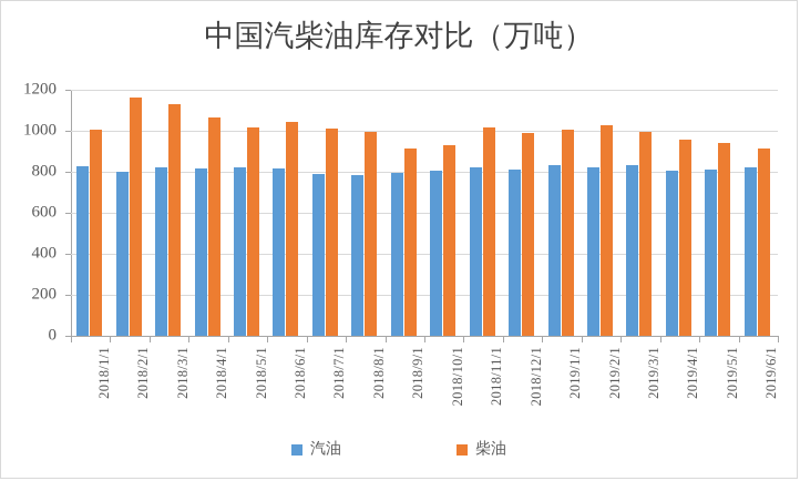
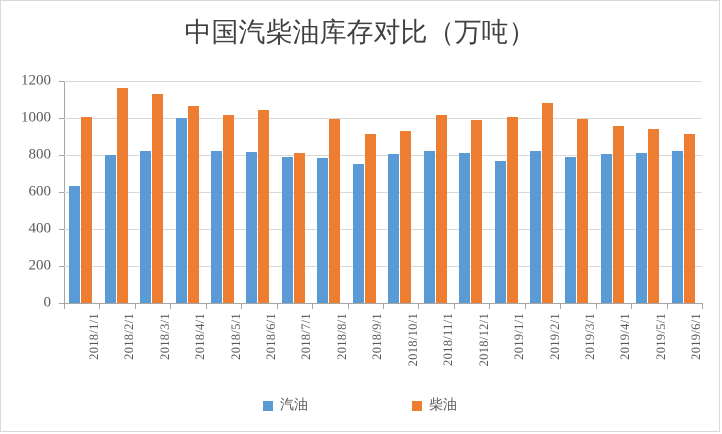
汽油/2018/1/1: 830 -> 630
汽油/2018/4/1: 820 -> 1000
柴油/2018/7/1: 1010 -> 810
汽油/2018/9/1: 800 -> 750
汽油/2019/1/1: 830 -> 770
柴油/2019/2/1: 1030 -> 1080
汽油/2019/3/1: 830 -> 790
